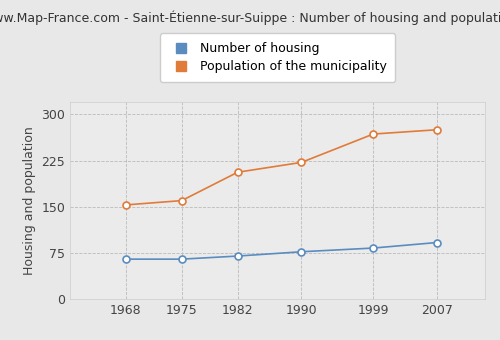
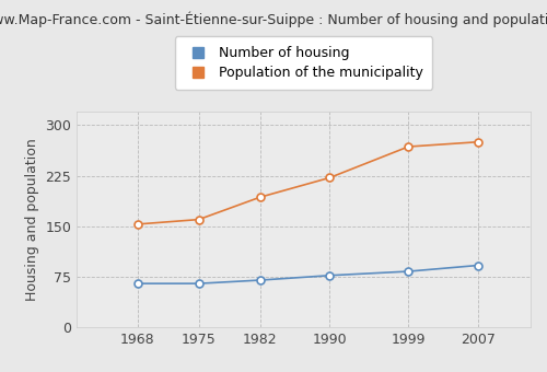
Population of the municipality/1982: 206 -> 193
